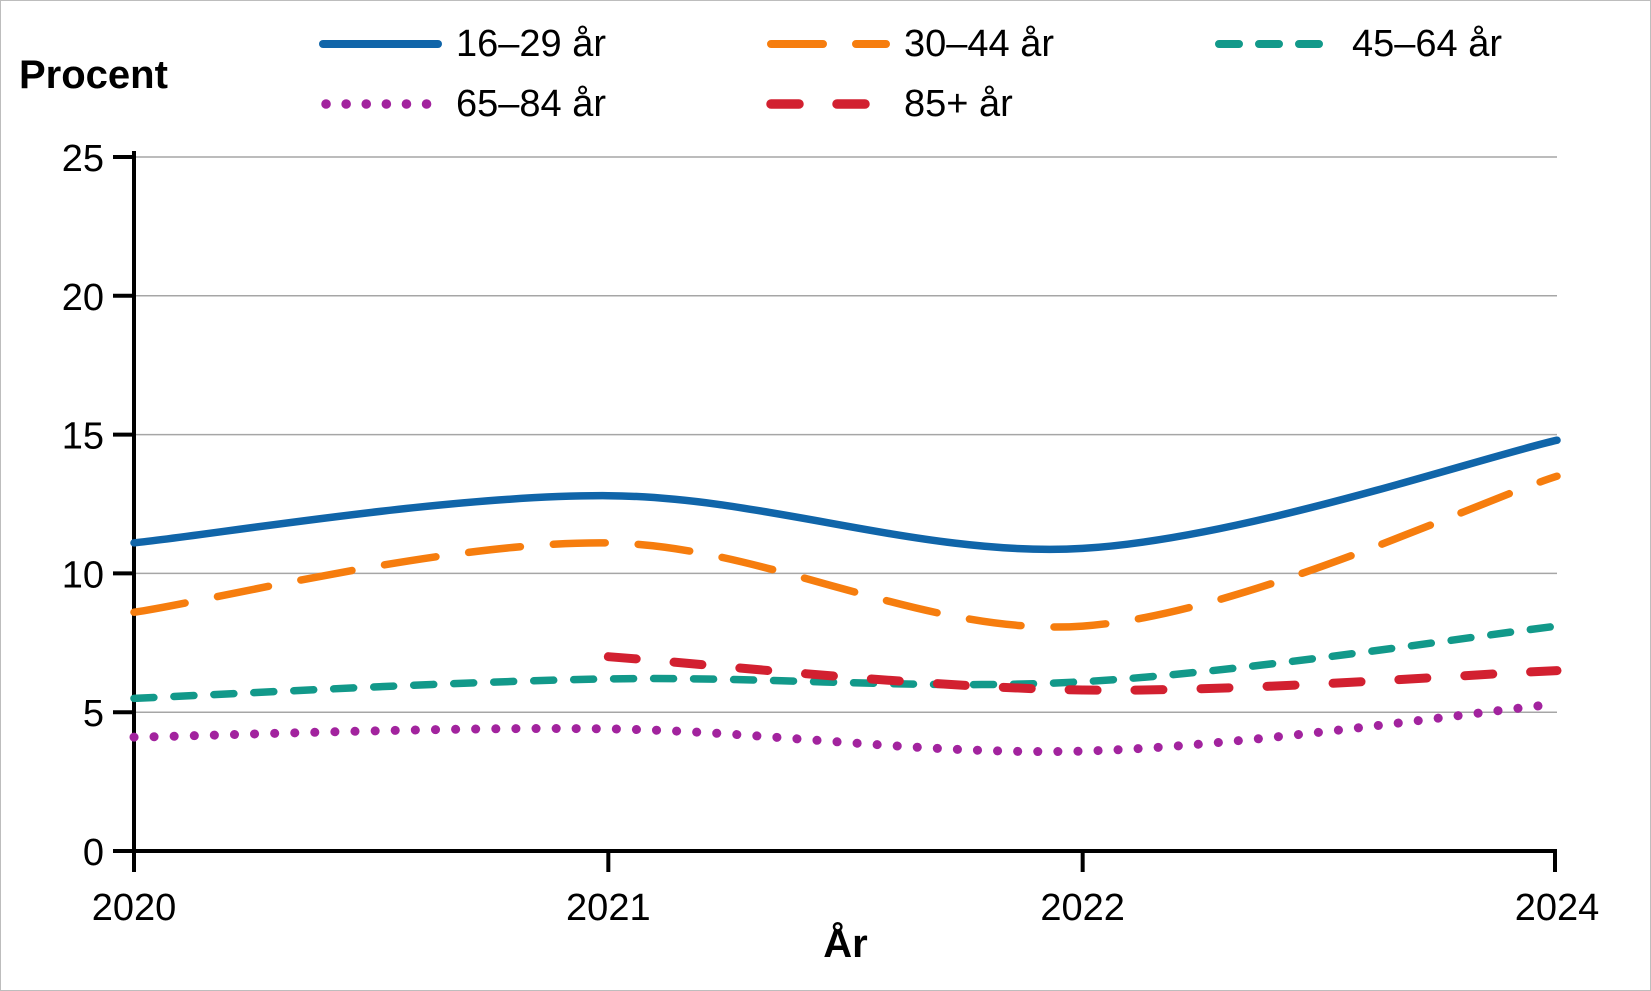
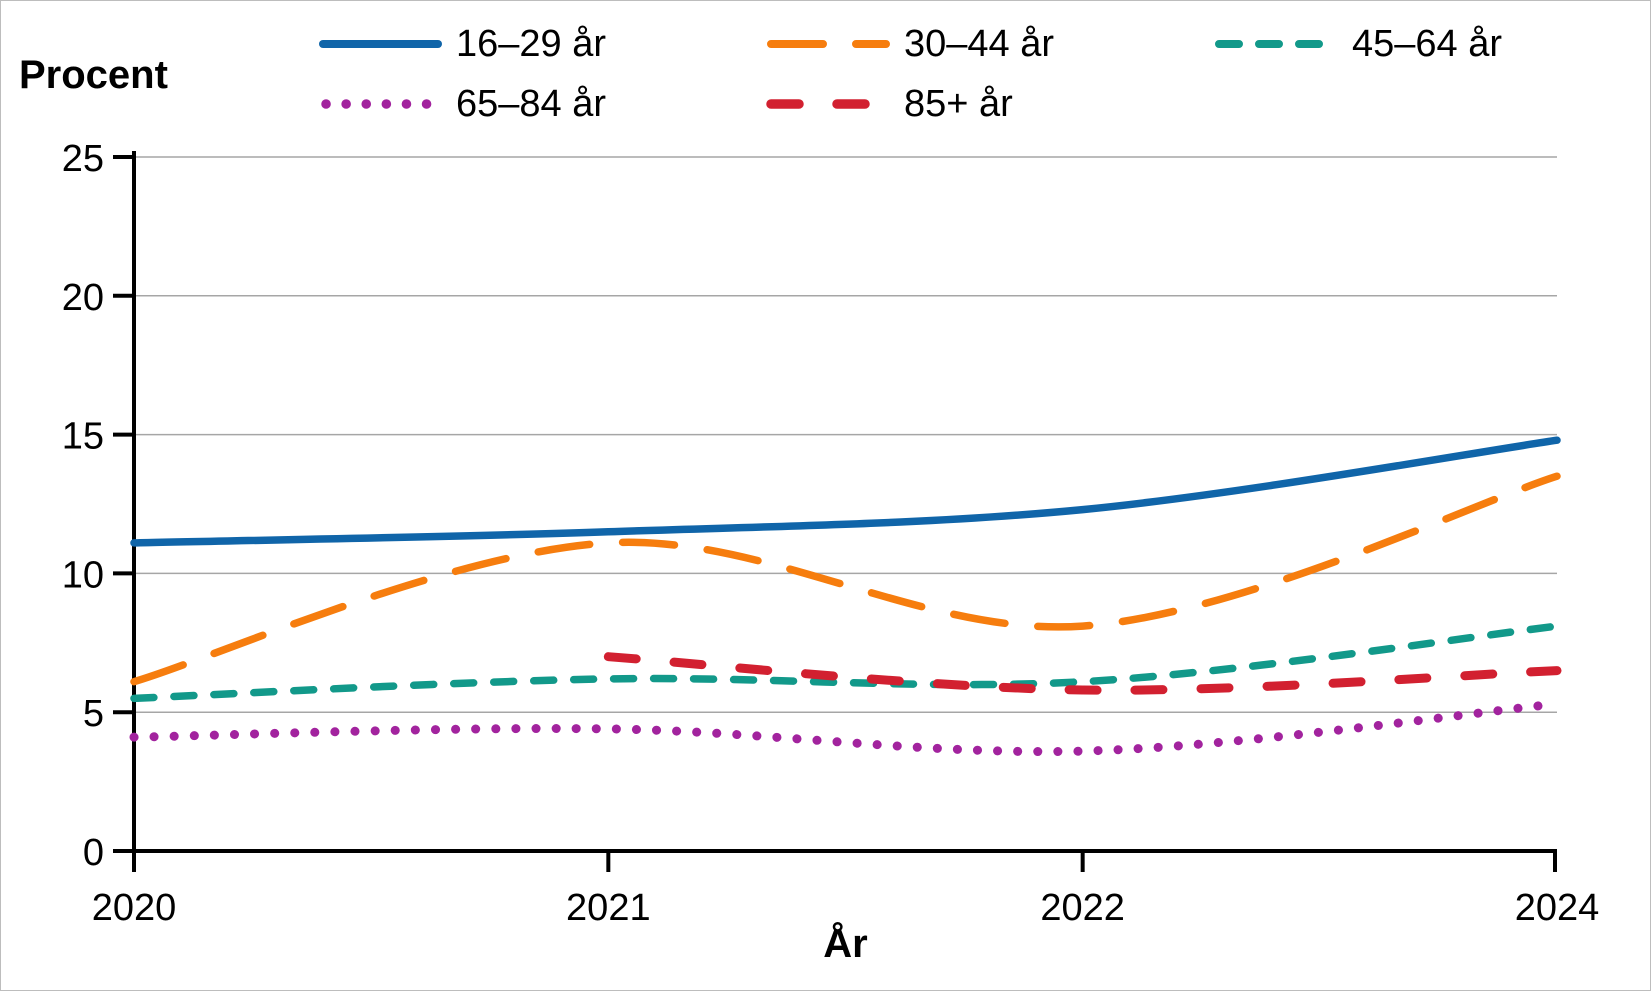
30–44 år/2020: 8.6 -> 6.1
16–29 år/2021: 12.8 -> 11.5
16–29 år/2022: 10.9 -> 12.3
